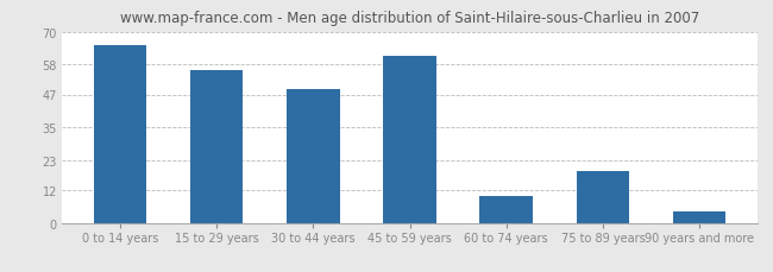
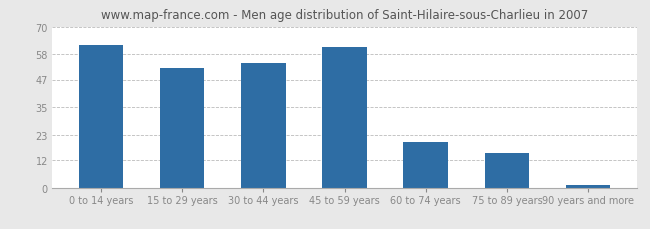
0 to 14 years: 65 -> 62
15 to 29 years: 56 -> 52
30 to 44 years: 49 -> 54
60 to 74 years: 10 -> 20
75 to 89 years: 19 -> 15
90 years and more: 4 -> 1
